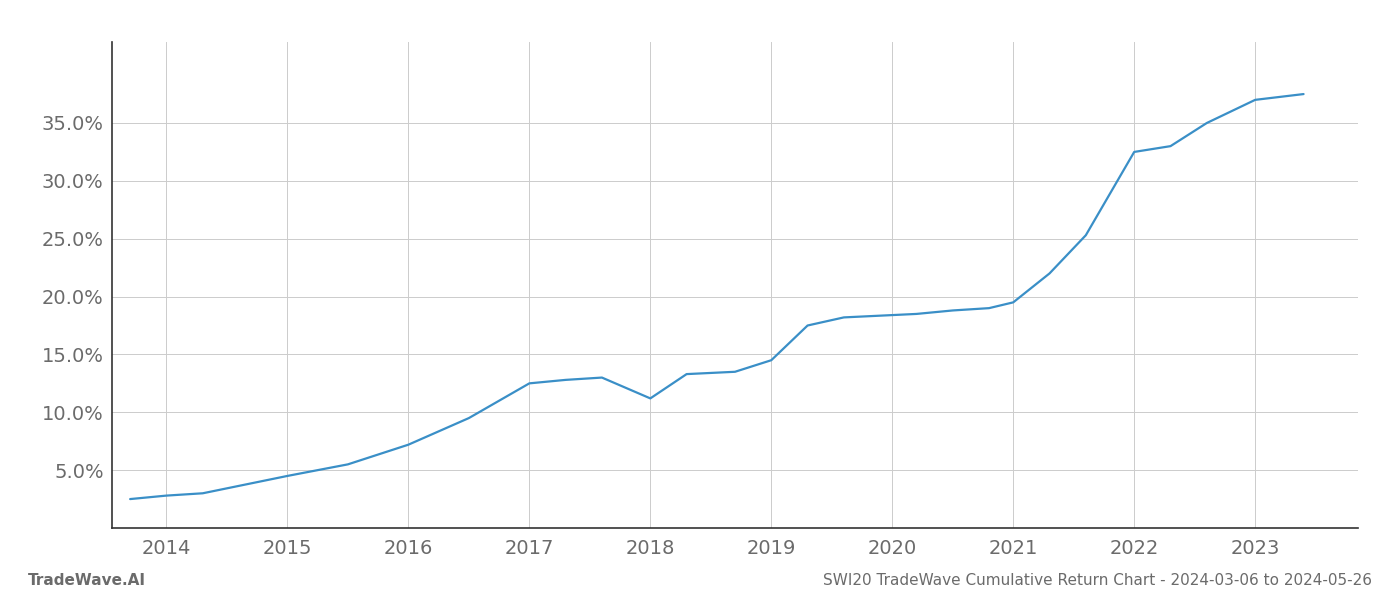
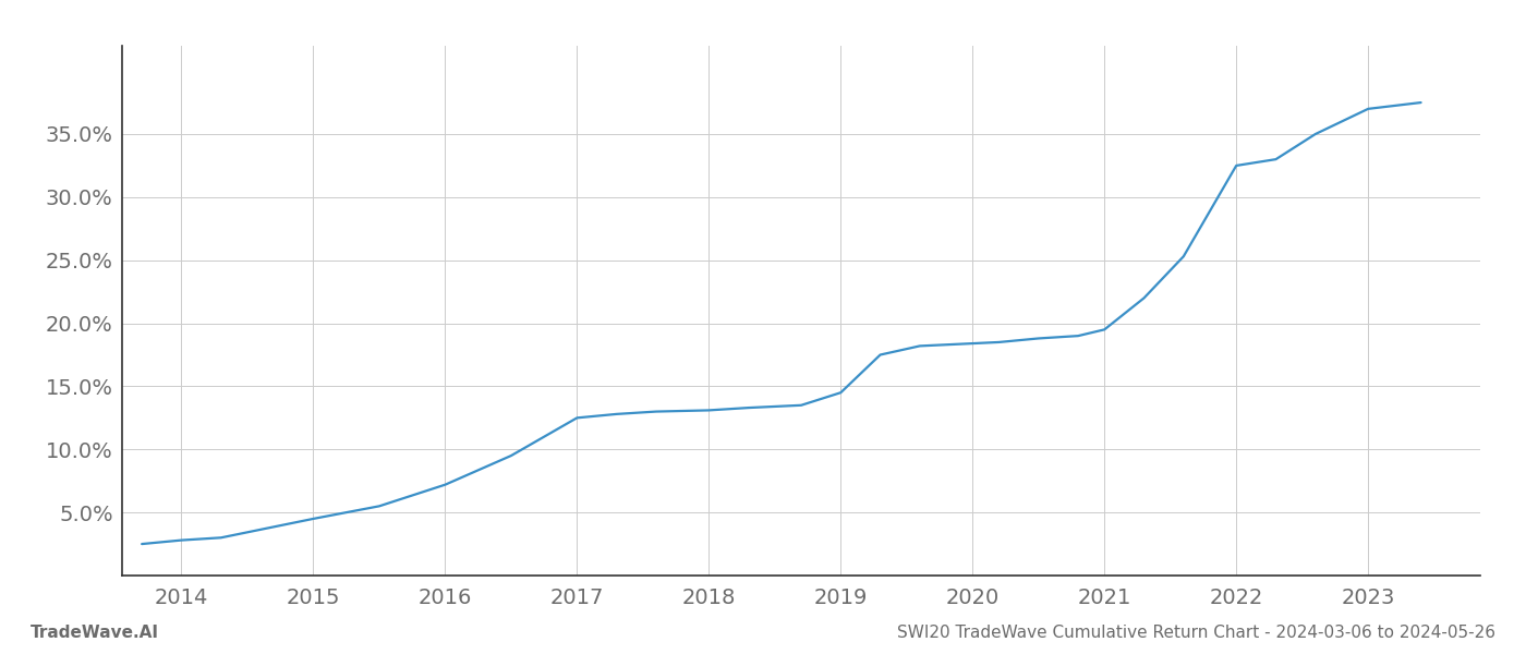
2018: 11.2% -> 13.1%
